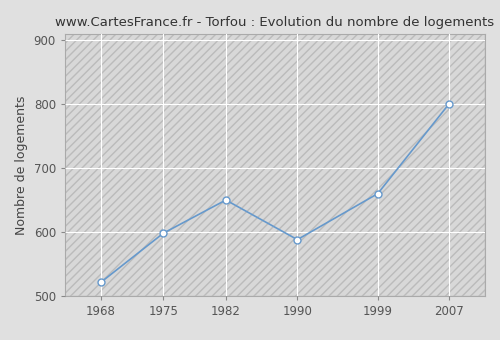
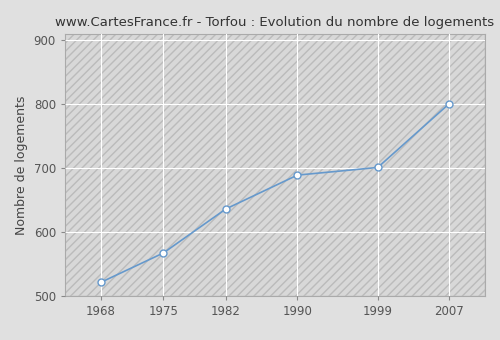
1975: 598 -> 567
1982: 650 -> 636
1990: 588 -> 689
1999: 660 -> 701
